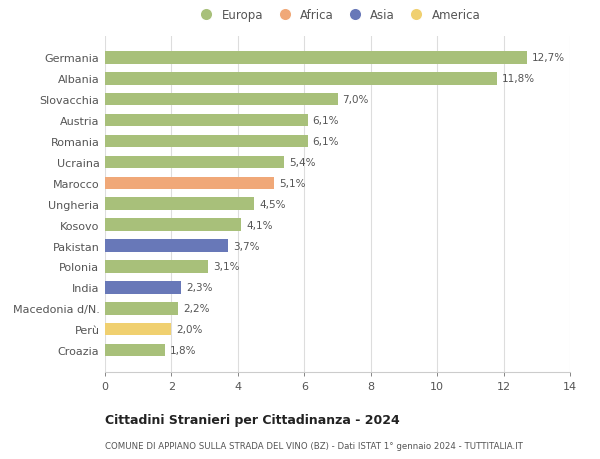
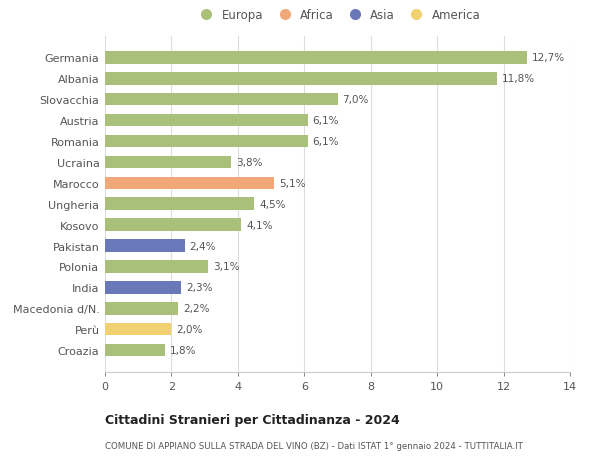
Ucraina: 5,4% -> 3,8%
Pakistan: 3,7% -> 2,4%
